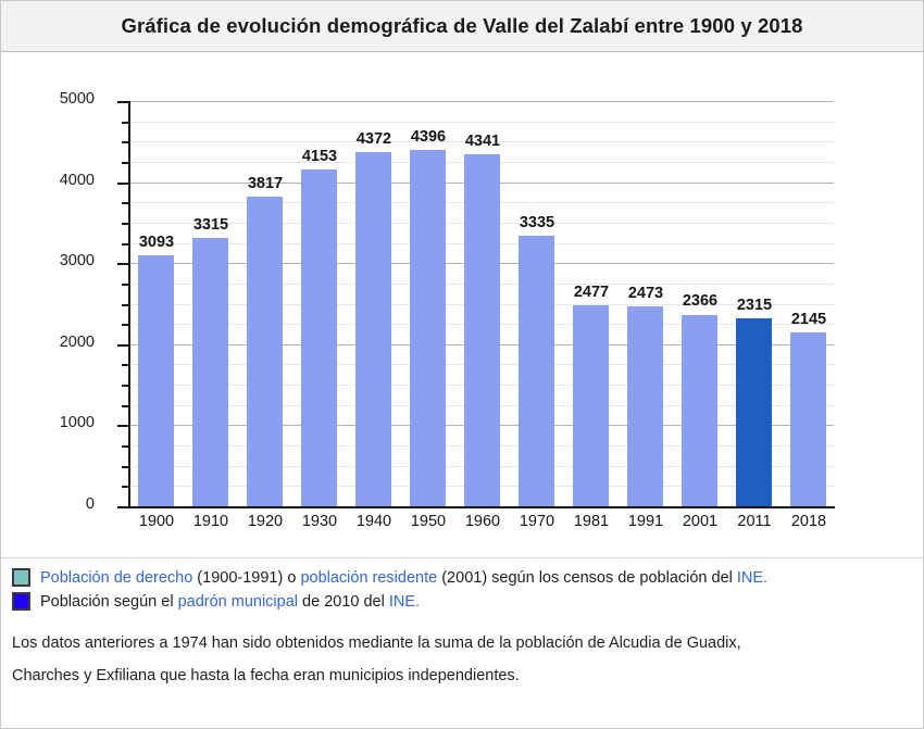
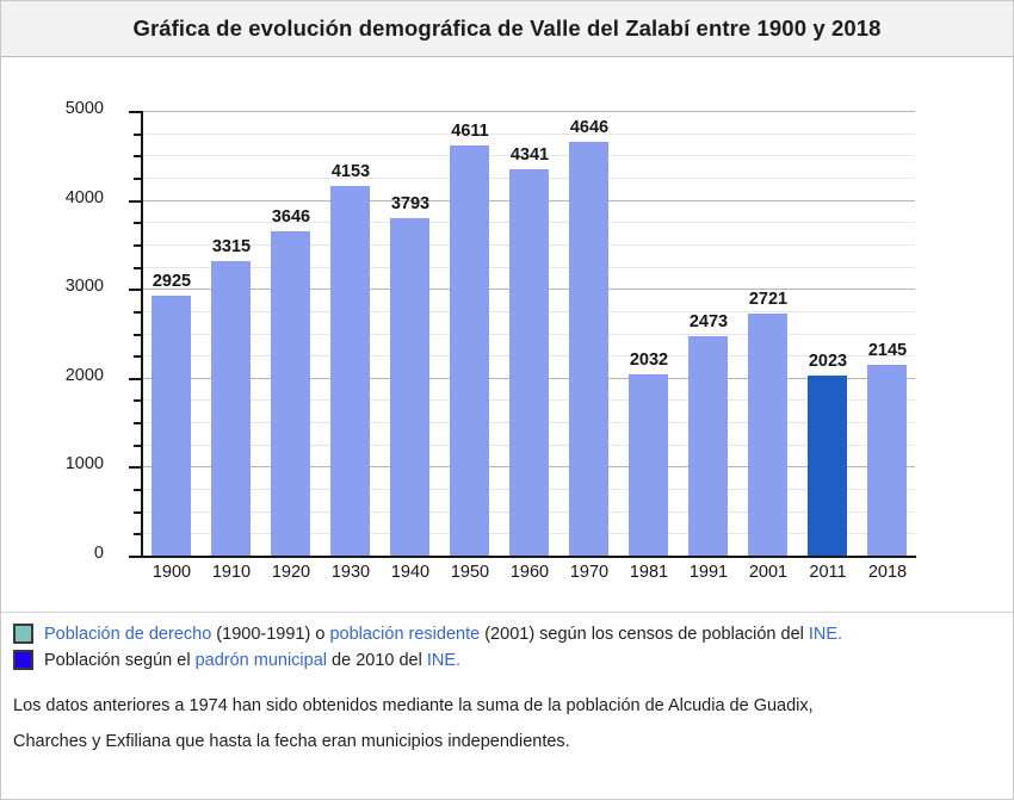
1900: 3093 -> 2925
1920: 3817 -> 3646
1940: 4372 -> 3793
1950: 4396 -> 4611
1970: 3335 -> 4646
1981: 2477 -> 2032
2001: 2366 -> 2721
2011: 2315 -> 2023
